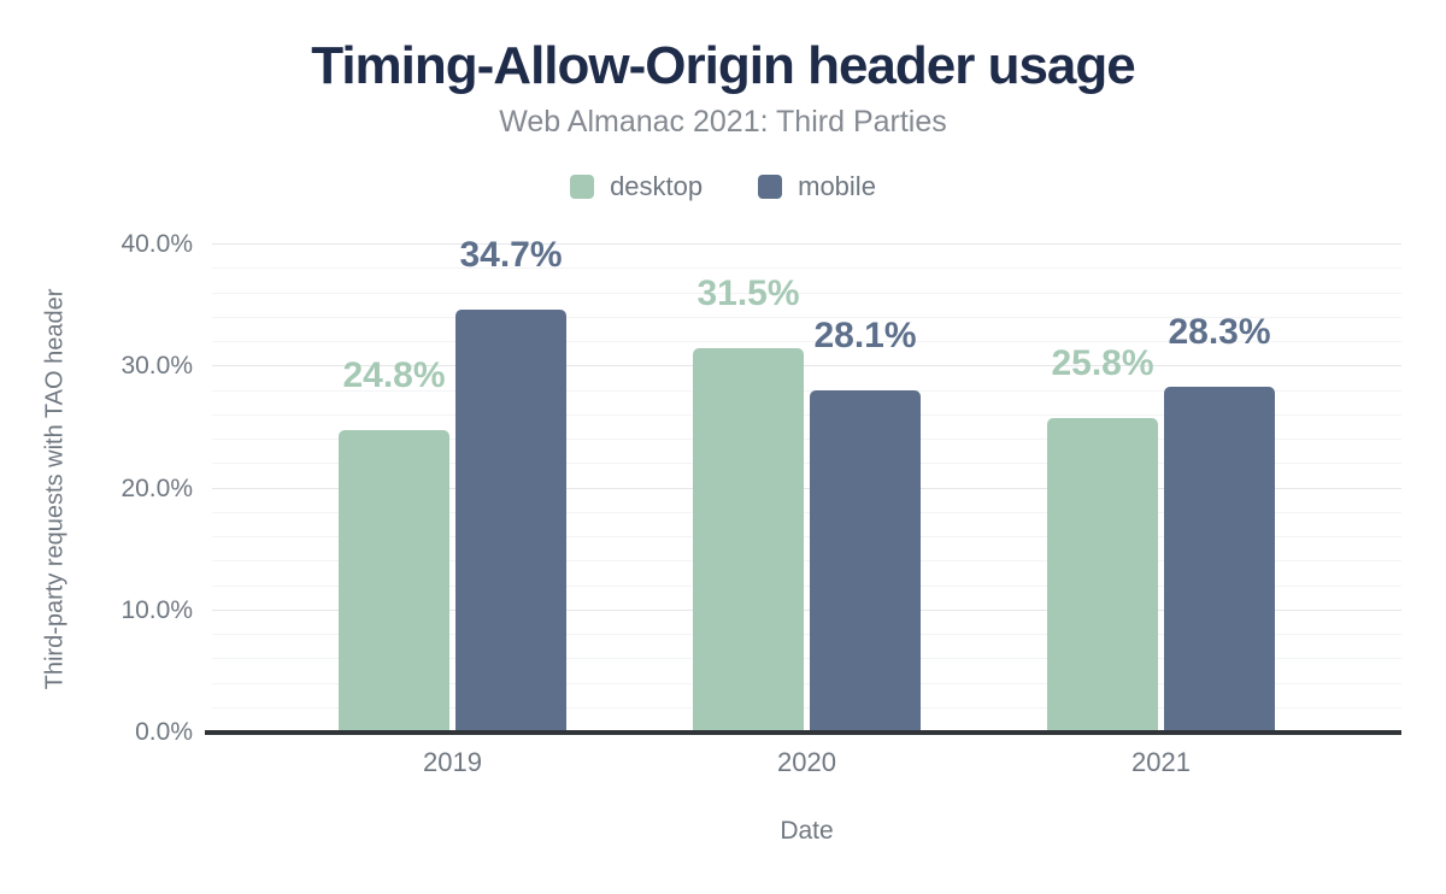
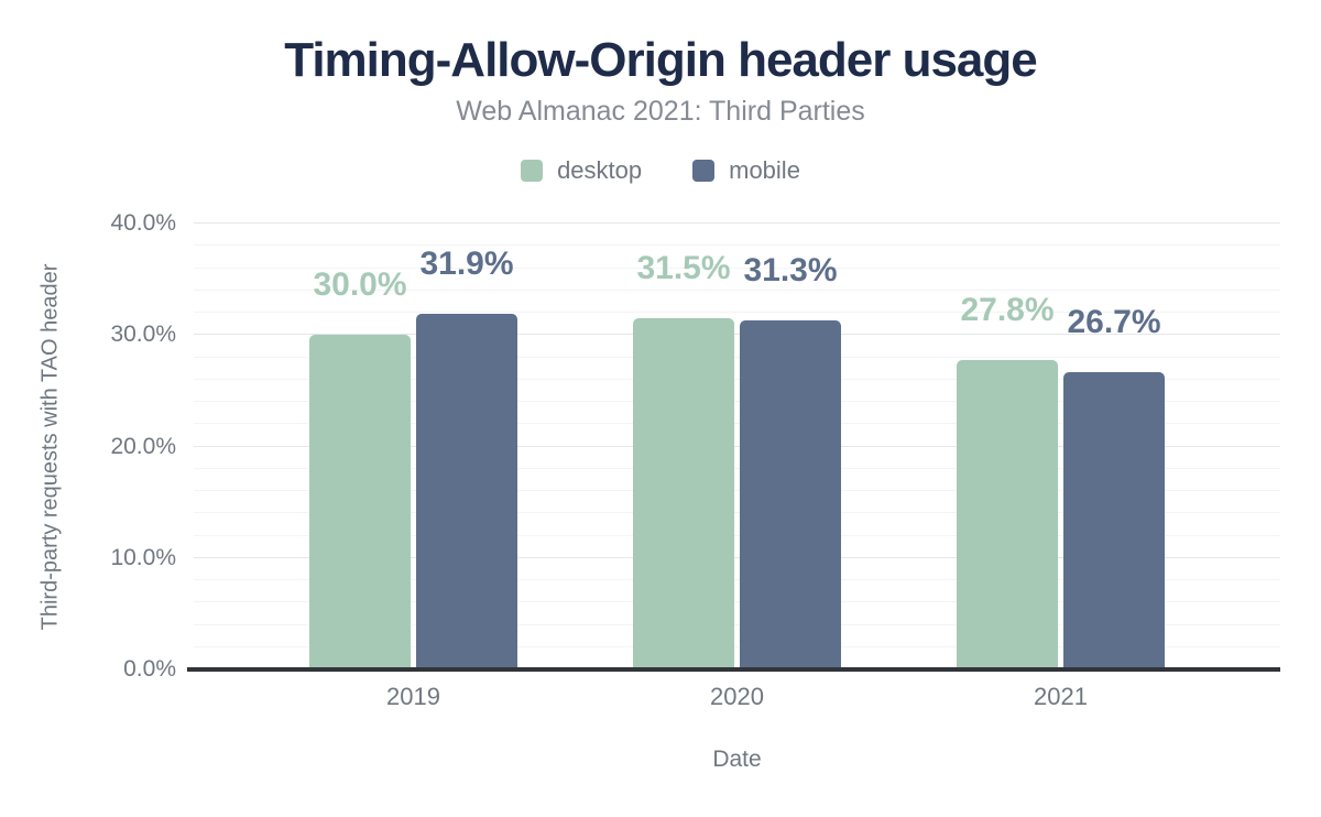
desktop/2019: 24.8% -> 30.0%
mobile/2019: 34.7% -> 31.9%
mobile/2020: 28.1% -> 31.3%
desktop/2021: 25.8% -> 27.8%
mobile/2021: 28.3% -> 26.7%
